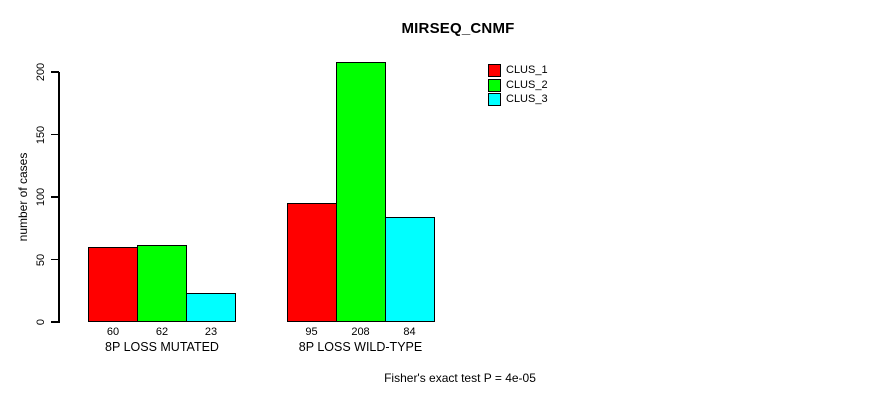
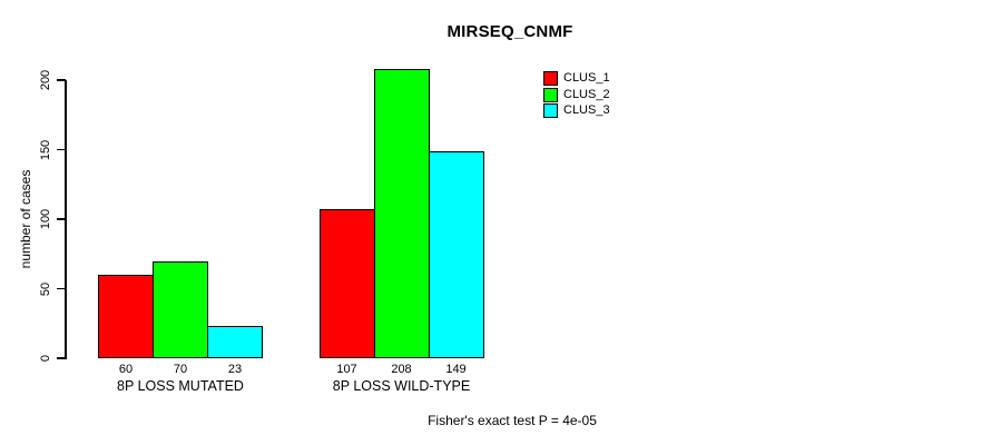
CLUS_2/8P LOSS MUTATED: 62 -> 70
CLUS_1/8P LOSS WILD-TYPE: 95 -> 107
CLUS_3/8P LOSS WILD-TYPE: 84 -> 149
